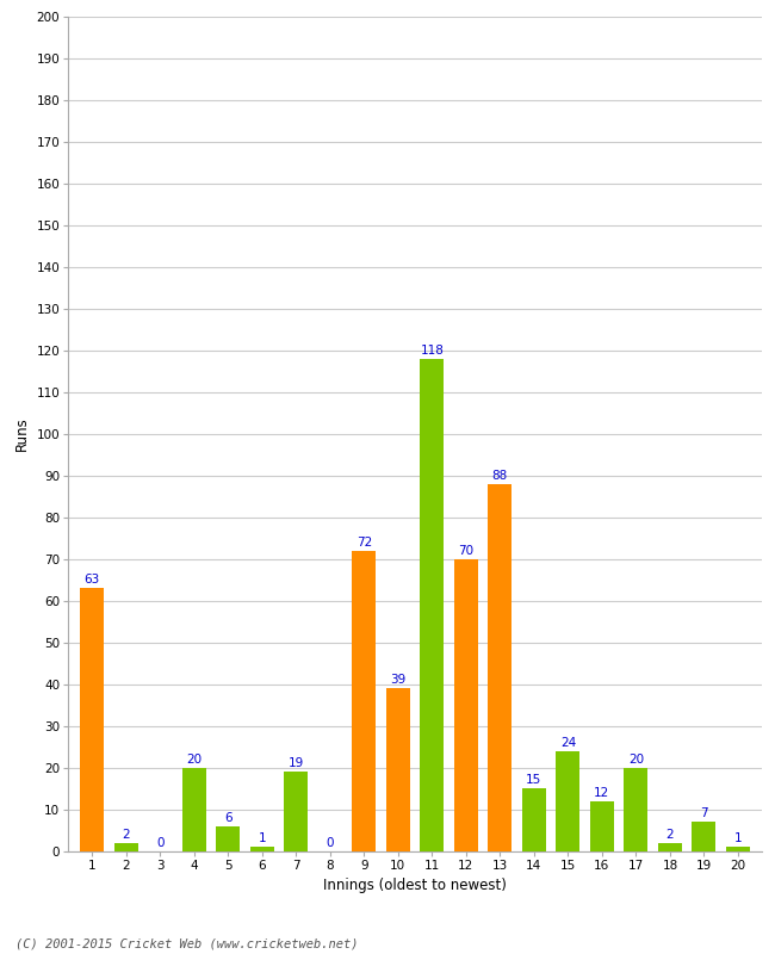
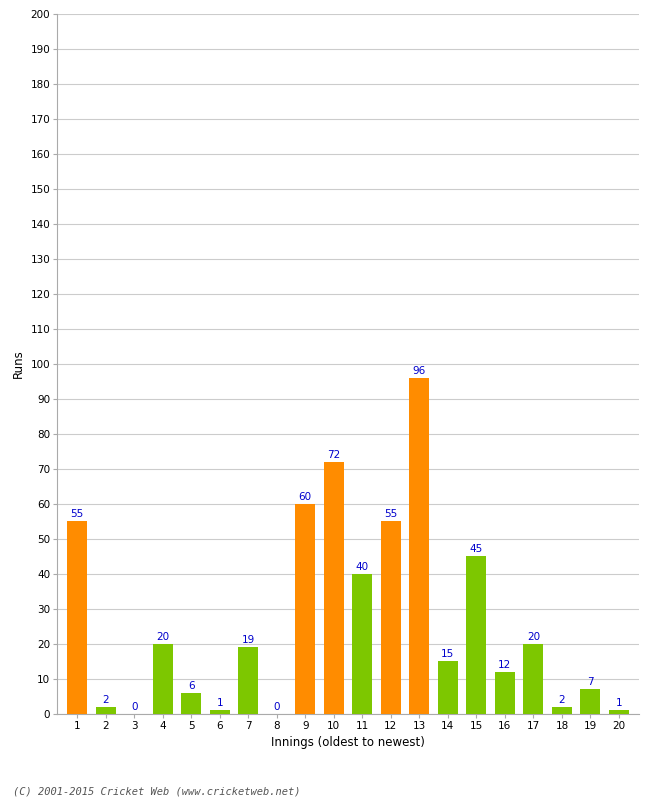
1: 63 -> 55
9: 72 -> 60
10: 39 -> 72
11: 118 -> 40
12: 70 -> 55
13: 88 -> 96
15: 24 -> 45
